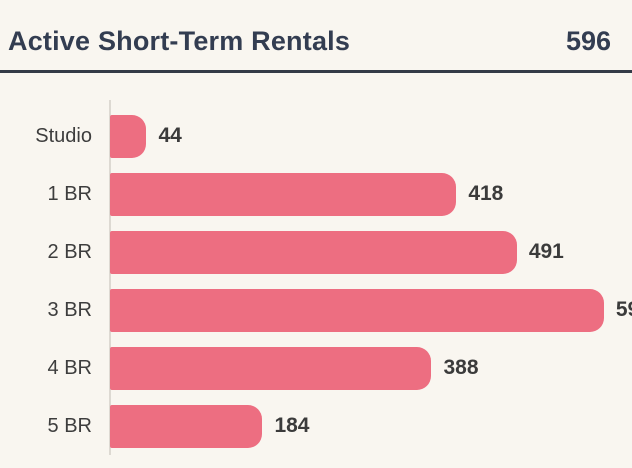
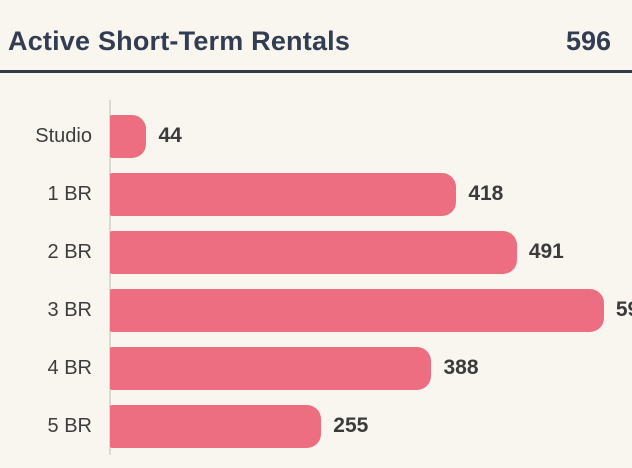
5 BR: 184 -> 255
